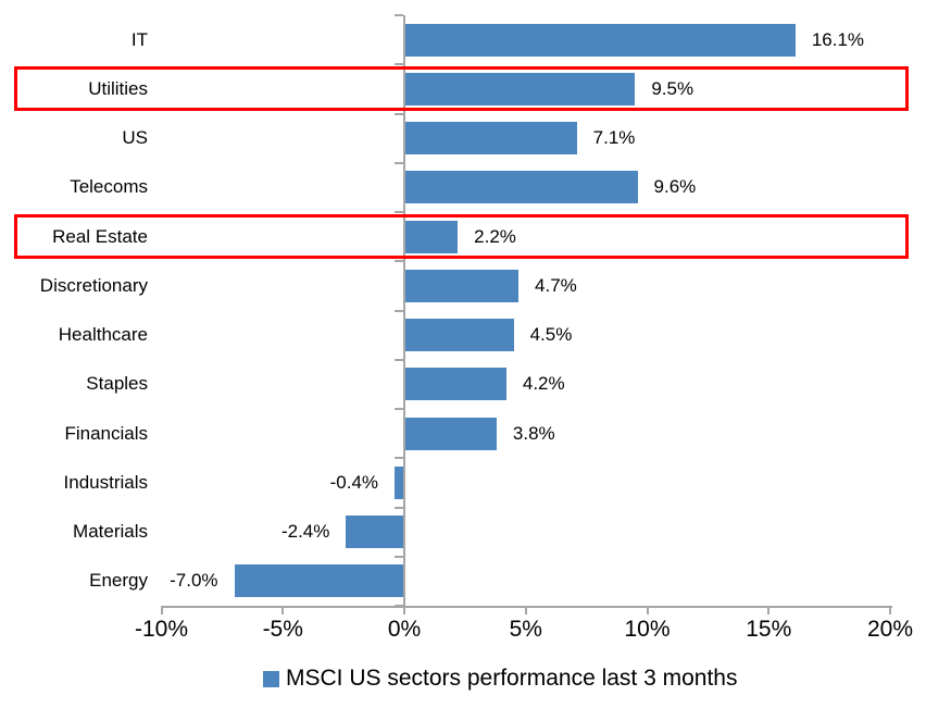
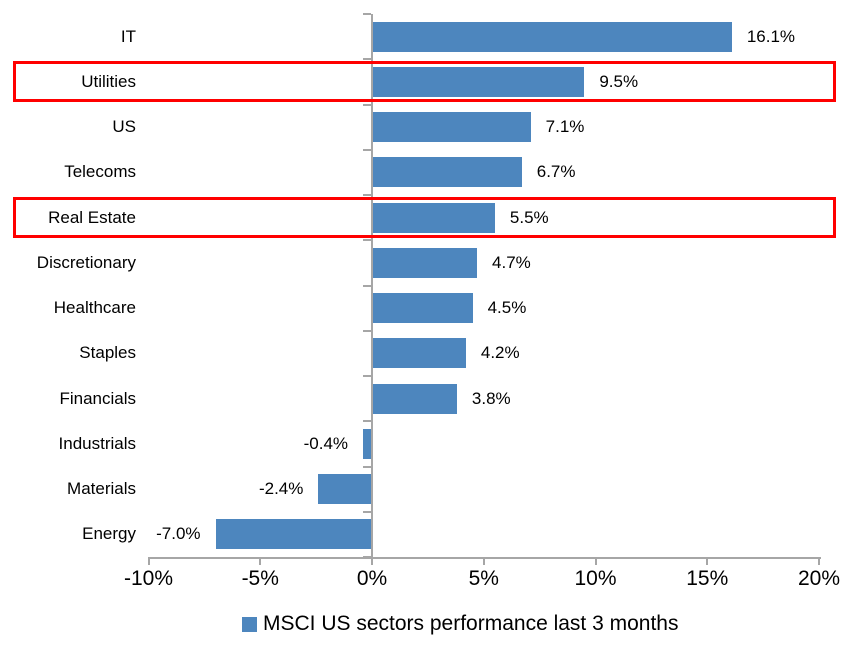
Telecoms: 9.6% -> 6.7%
Real Estate: 2.2% -> 5.5%
